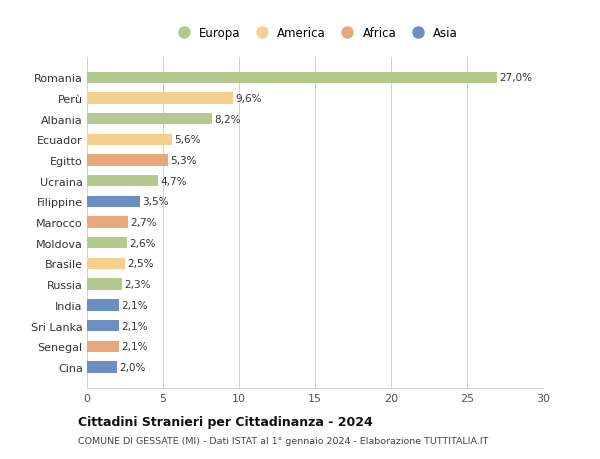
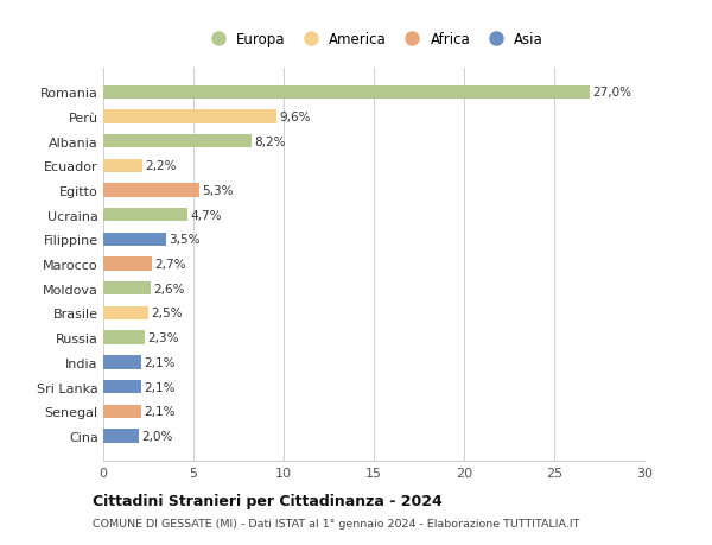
Ecuador: 5,6% -> 2,2%
